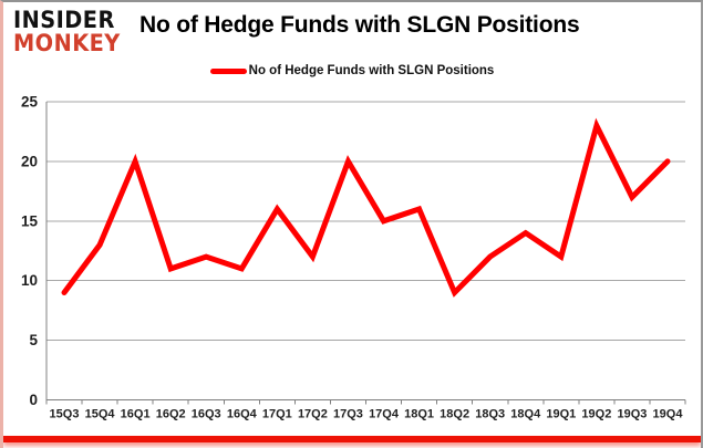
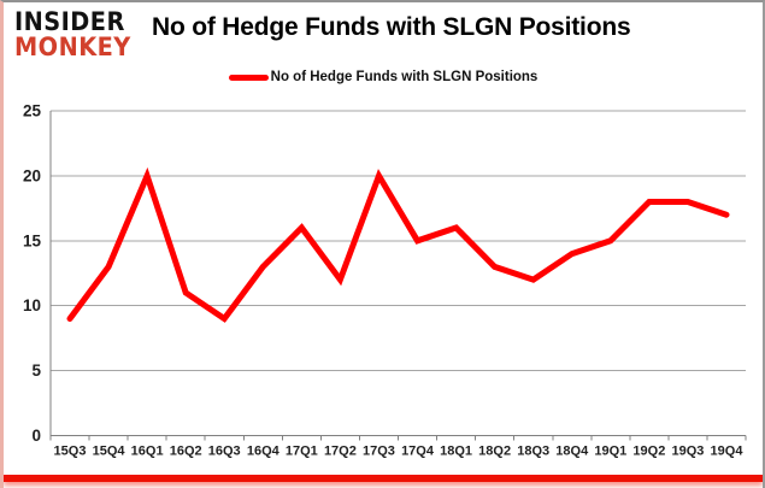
16Q3: 12 -> 9
16Q4: 11 -> 13
18Q2: 9 -> 13
19Q1: 12 -> 15
19Q2: 23 -> 18
19Q3: 17 -> 18
19Q4: 20 -> 17
